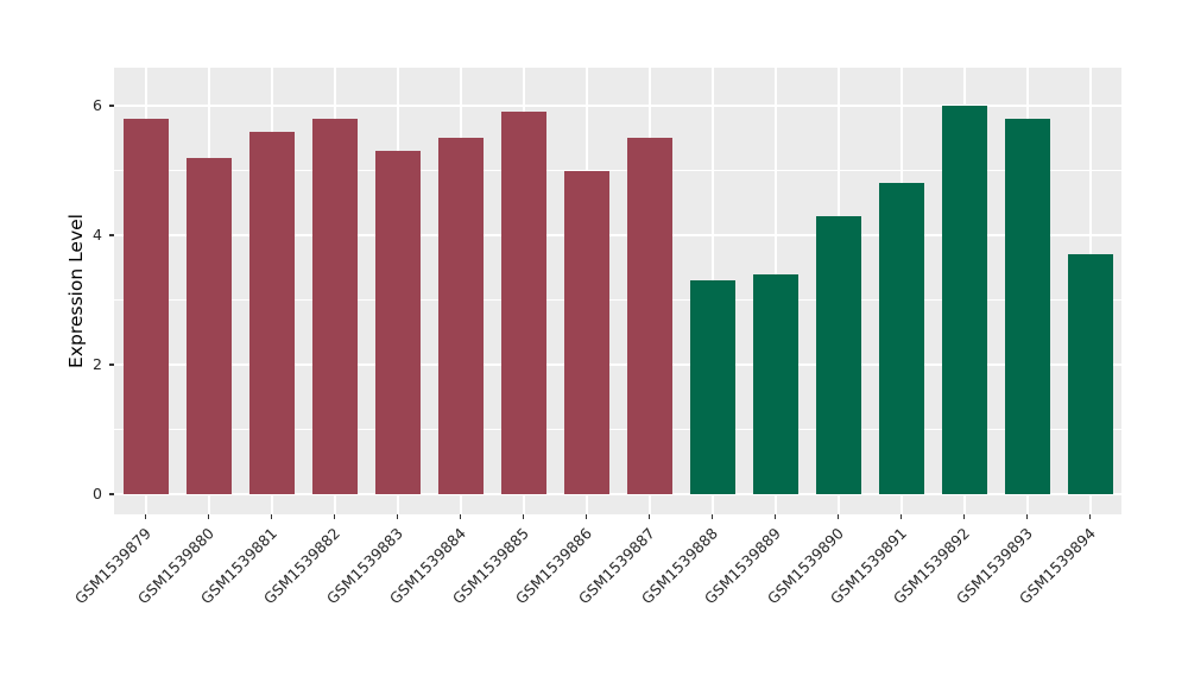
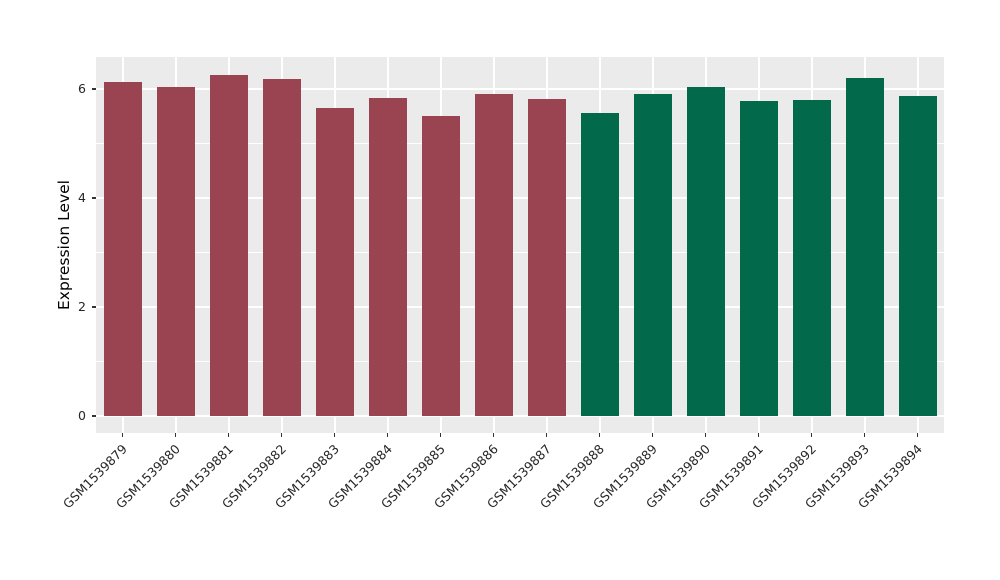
GSM1539879: 5.8 -> 6.1
GSM1539880: 5.2 -> 6.0
GSM1539881: 5.6 -> 6.3
GSM1539882: 5.8 -> 6.2
GSM1539883: 5.3 -> 5.7
GSM1539884: 5.5 -> 5.8
GSM1539885: 5.9 -> 5.5
GSM1539886: 5.0 -> 5.9
GSM1539887: 5.5 -> 5.8
GSM1539888: 3.3 -> 5.6
GSM1539889: 3.4 -> 5.9
GSM1539890: 4.3 -> 6.0
GSM1539891: 4.8 -> 5.8
GSM1539892: 6.0 -> 5.8
GSM1539893: 5.8 -> 6.2
GSM1539894: 3.7 -> 5.9
